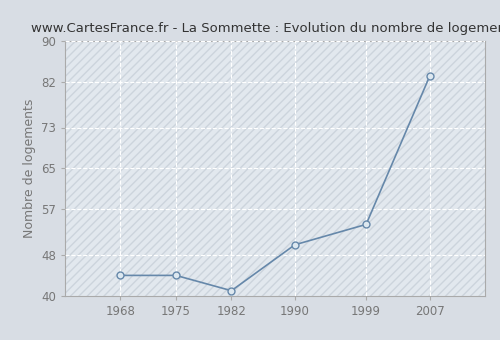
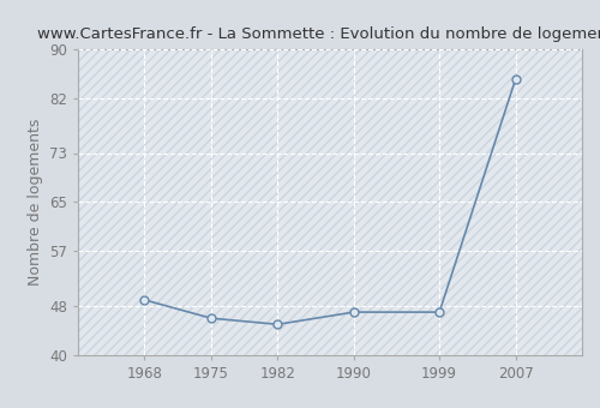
1968: 44 -> 49
1975: 44 -> 46
1982: 41 -> 45
1990: 50 -> 47
1999: 54 -> 47
2007: 83 -> 85
